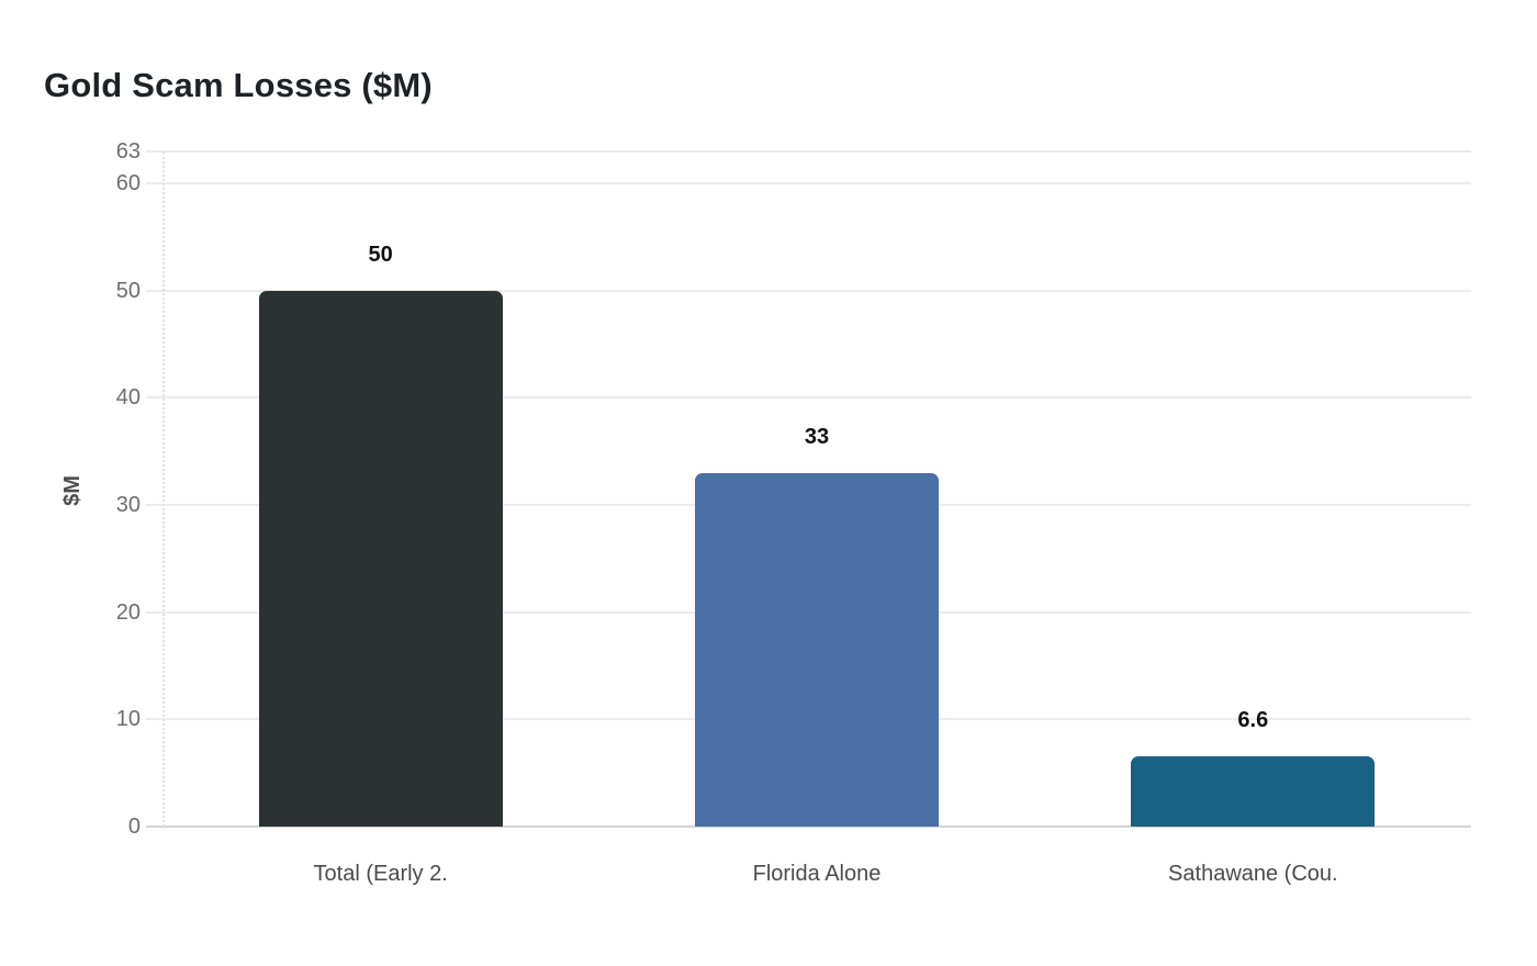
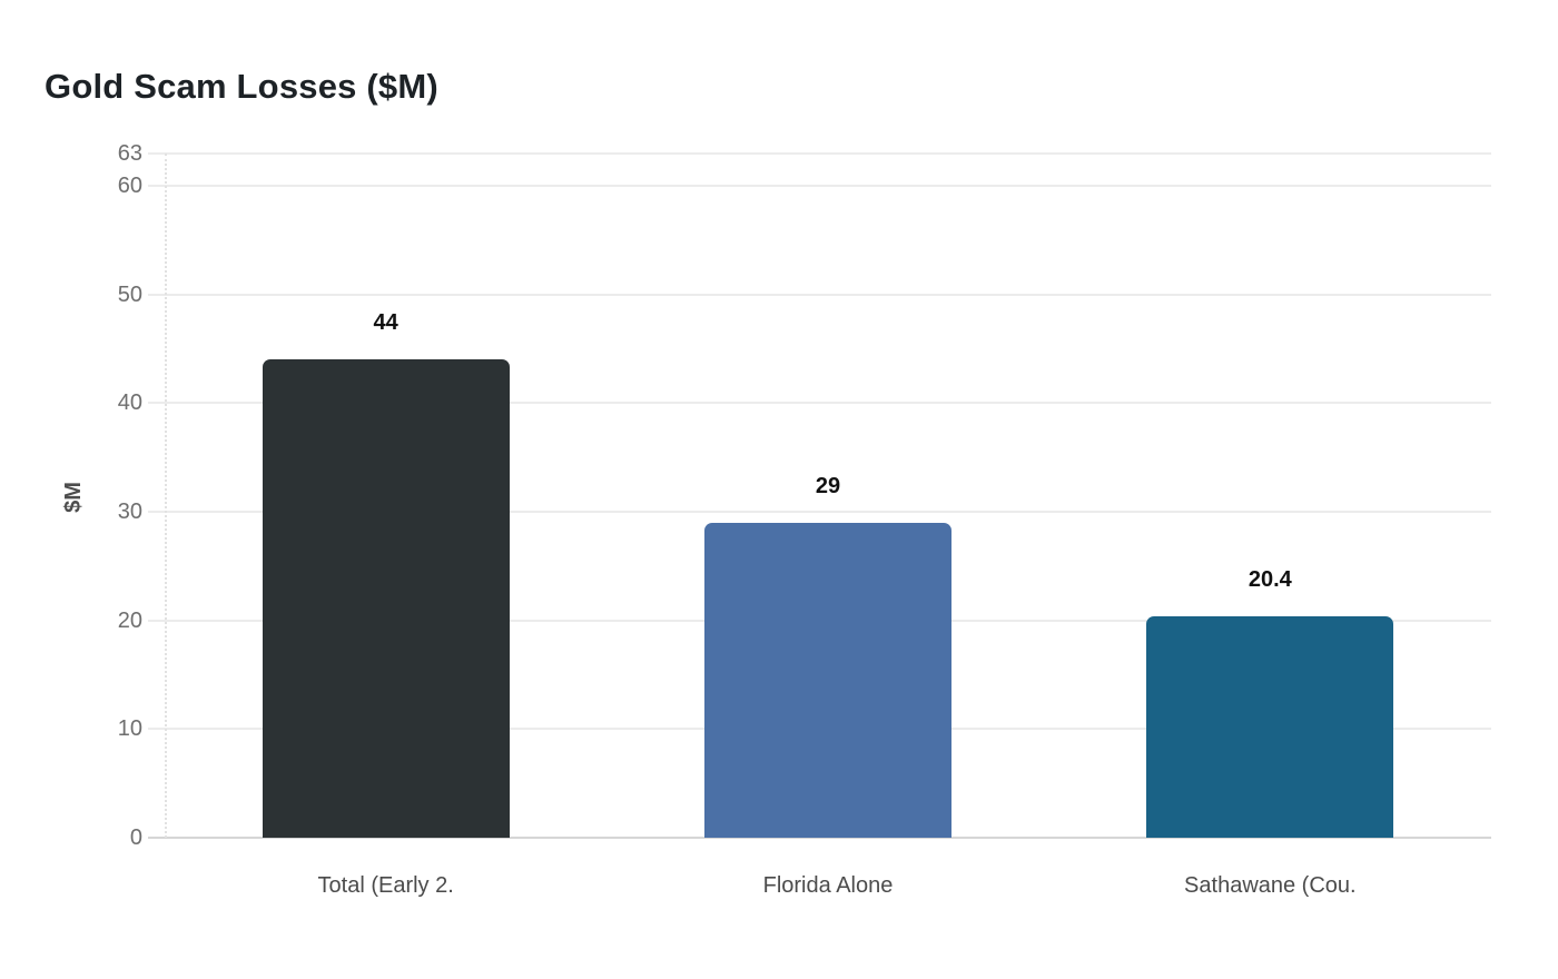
Total (Early 2.: 50 -> 44
Florida Alone: 33 -> 29
Sathawane (Cou.: 6.6 -> 20.4
